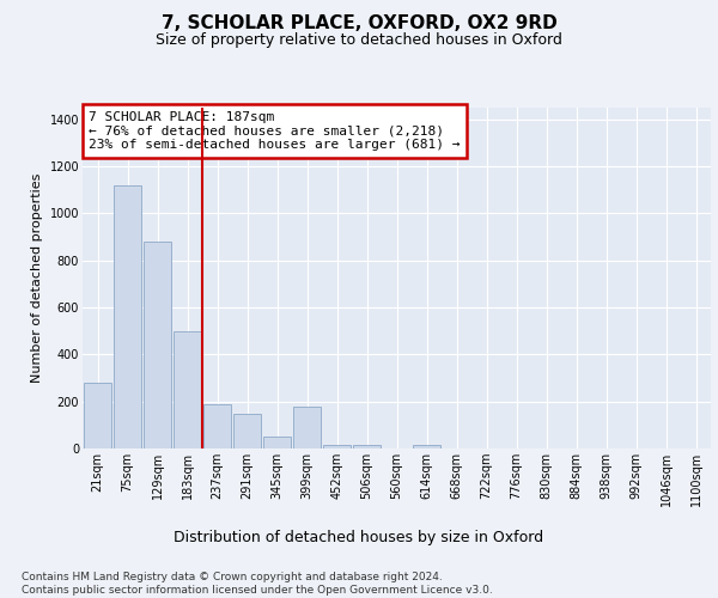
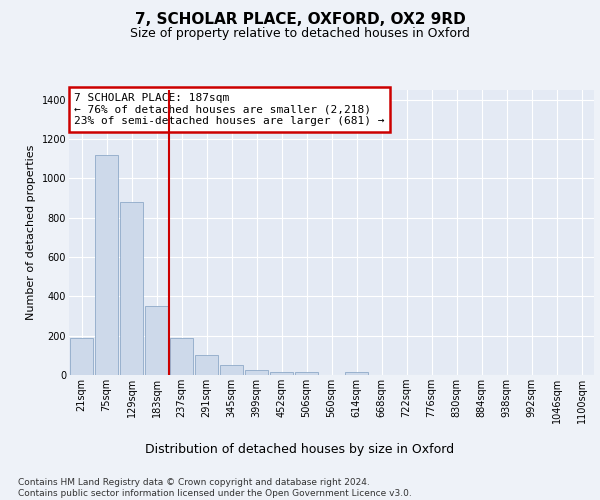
21sqm: 280 -> 190
183sqm: 500 -> 350
291sqm: 150 -> 100
399sqm: 180 -> 20
